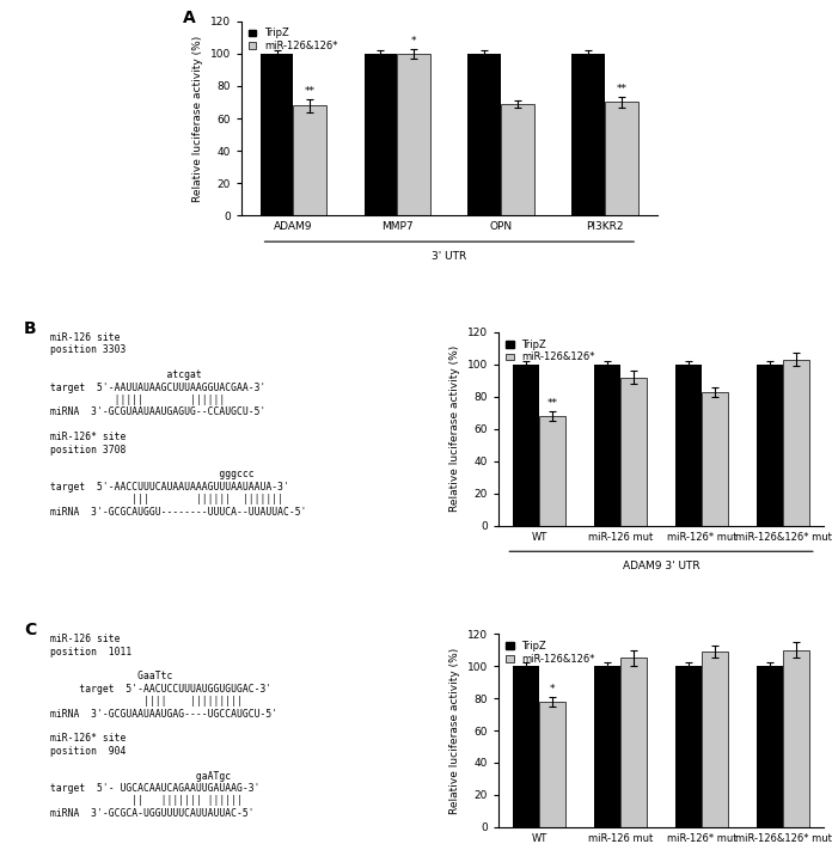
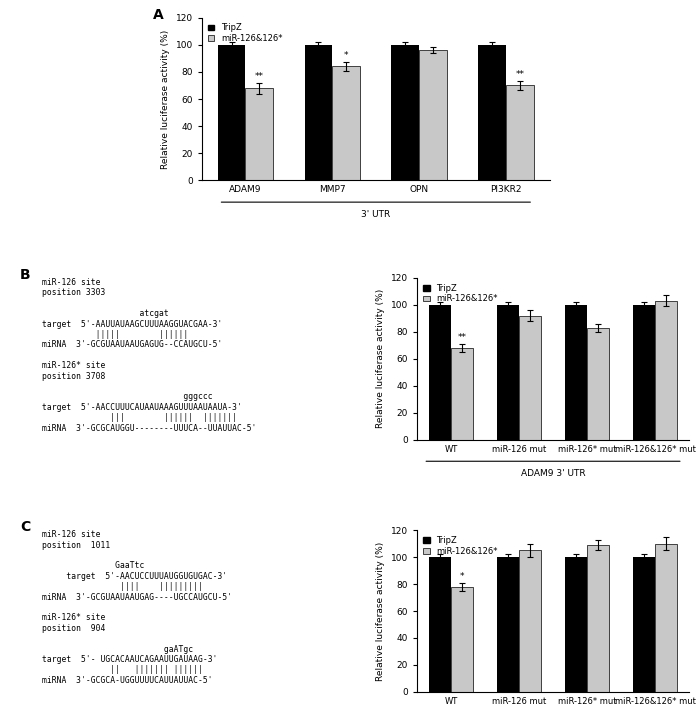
miR-126&126*/MMP7: 100 -> 84
miR-126&126*/OPN: 69 -> 96
